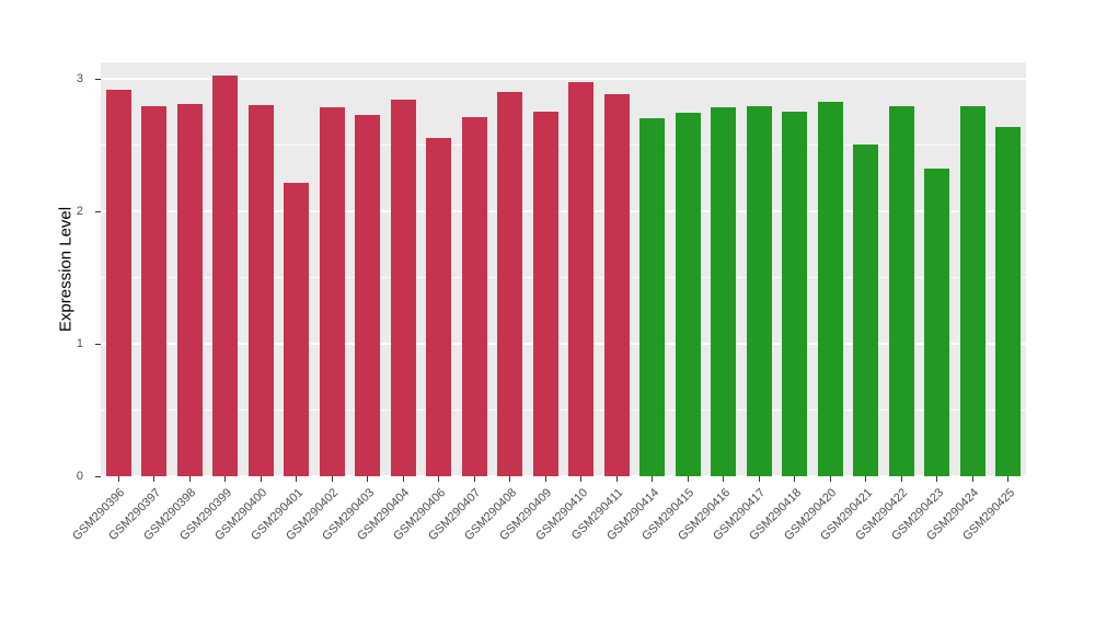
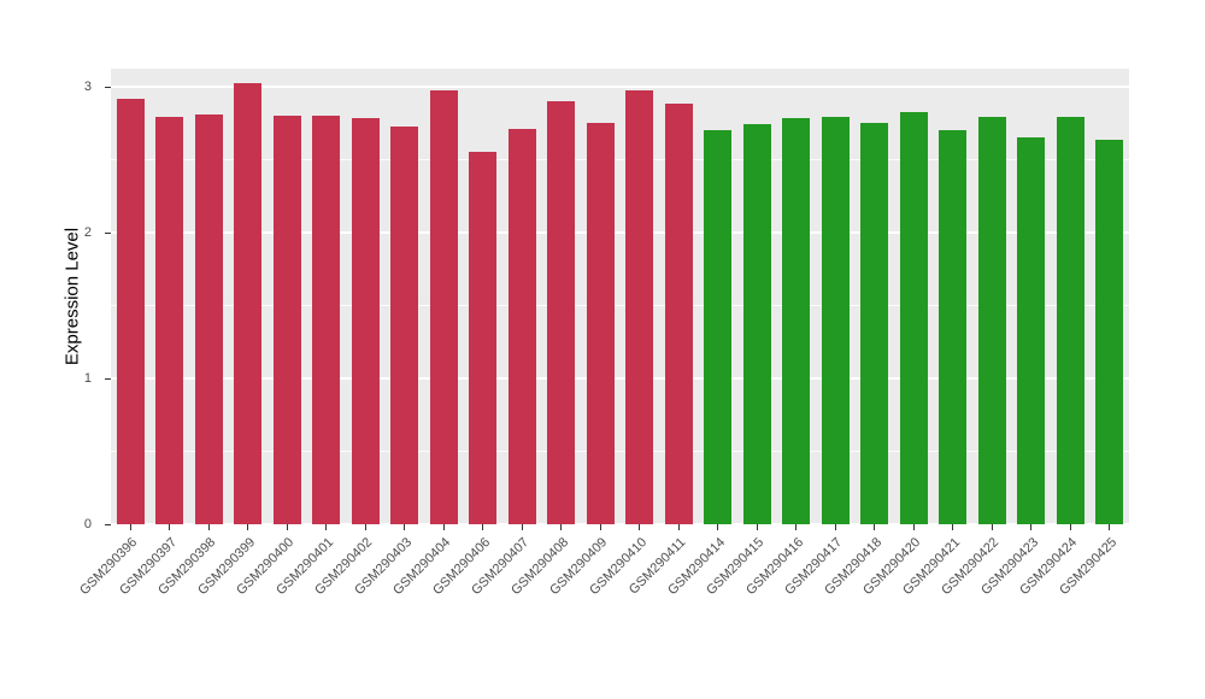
GSM290401: 2.21 -> 2.80
GSM290404: 2.84 -> 2.97
GSM290421: 2.50 -> 2.70
GSM290423: 2.32 -> 2.65
